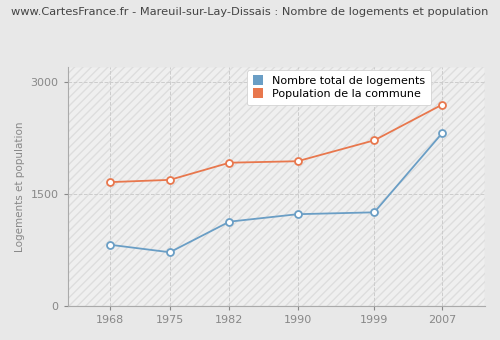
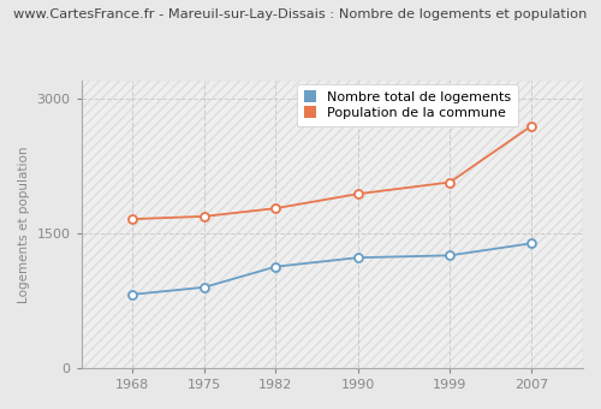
Nombre total de logements/1975: 720 -> 900
Population de la commune/1982: 1920 -> 1780
Population de la commune/1999: 2220 -> 2070
Nombre total de logements/2007: 2320 -> 1390
